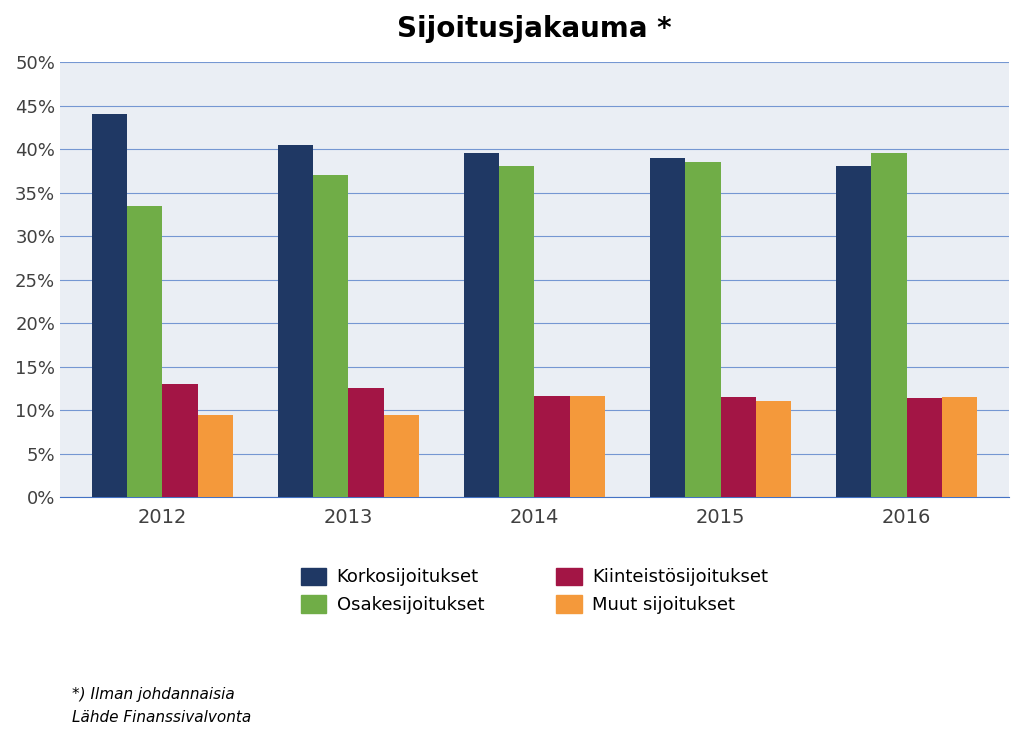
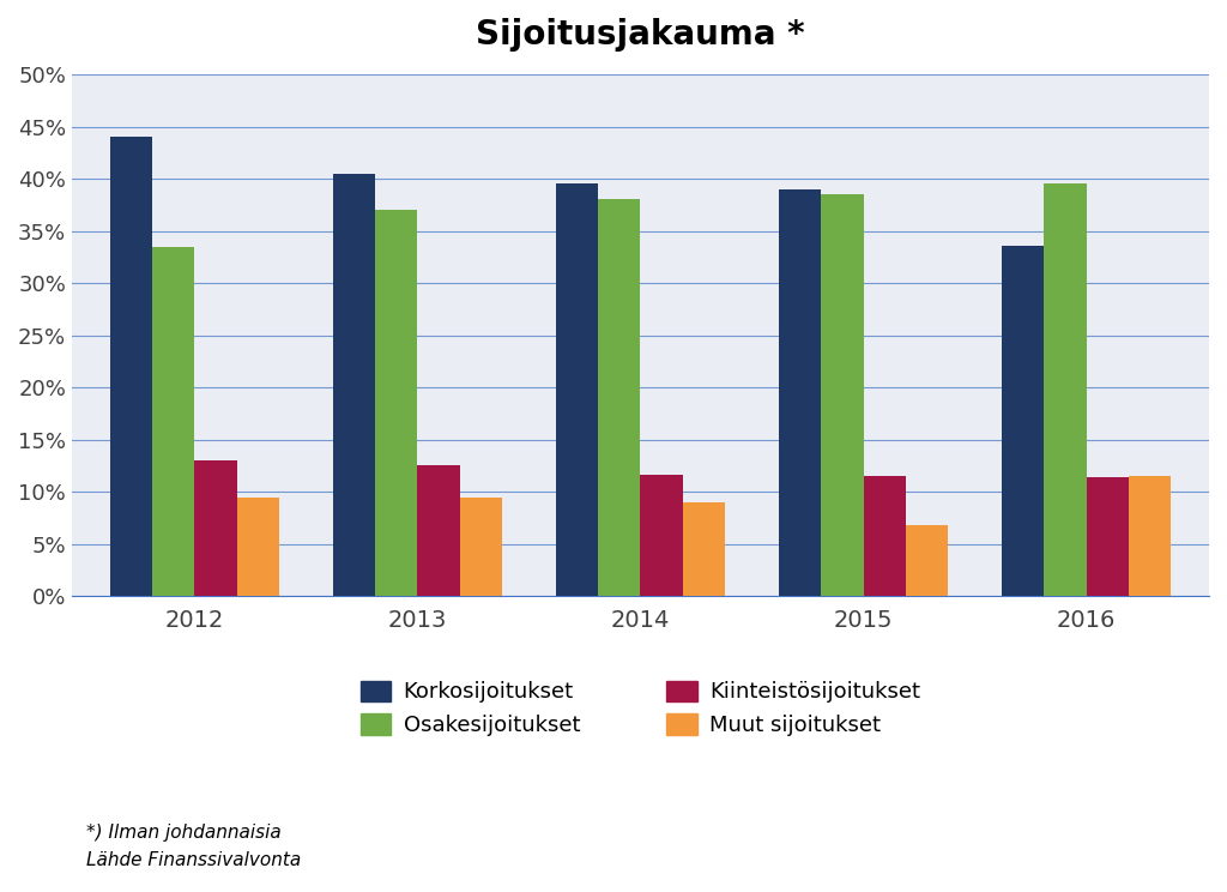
Muut sijoitukset/2014: 11.6% -> 9.0%
Muut sijoitukset/2015: 11.0% -> 6.8%
Korkosijoitukset/2016: 38.0% -> 33.6%
